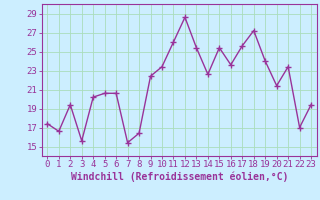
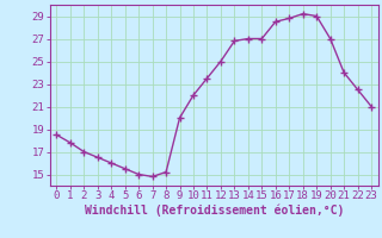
0: 17.4 -> 18.5
1: 16.6 -> 17.8
2: 19.4 -> 17.0
3: 15.6 -> 16.5
4: 20.2 -> 16.0
5: 20.6 -> 15.5
6: 20.6 -> 15.0
7: 15.4 -> 14.8
8: 16.4 -> 15.2
9: 22.4 -> 20.0
10: 23.4 -> 22.0
11: 26.0 -> 23.5
12: 28.6 -> 25.0
13: 25.4 -> 26.8
14: 22.6 -> 27.0
15: 25.4 -> 27.0
16: 23.6 -> 28.5
17: 25.6 -> 28.8
18: 27.2 -> 29.2
19: 24.0 -> 29.0
20: 21.4 -> 27.0
21: 23.4 -> 24.0
22: 17.0 -> 22.5
23: 19.4 -> 21.0
